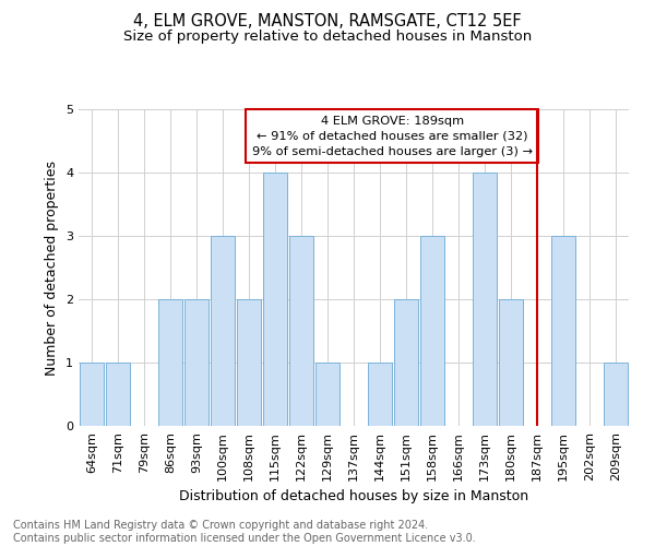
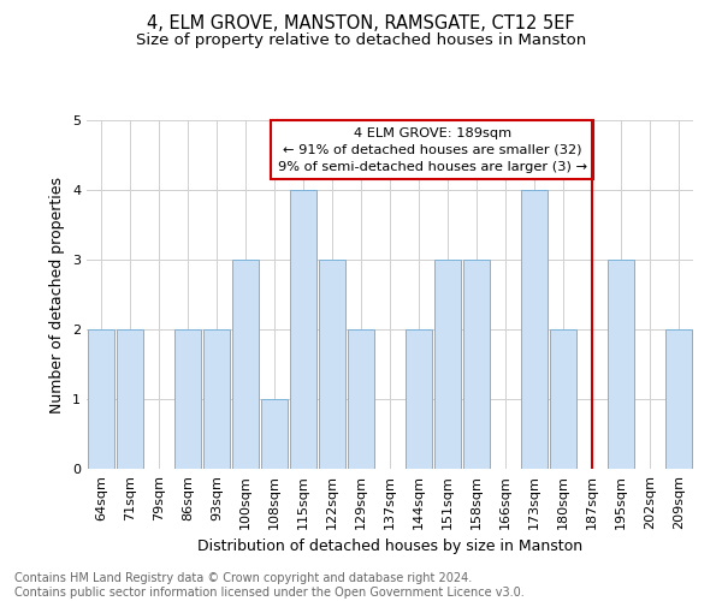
64sqm: 1 -> 2
71sqm: 1 -> 2
108sqm: 2 -> 1
129sqm: 1 -> 2
144sqm: 1 -> 2
151sqm: 2 -> 3
209sqm: 1 -> 2
